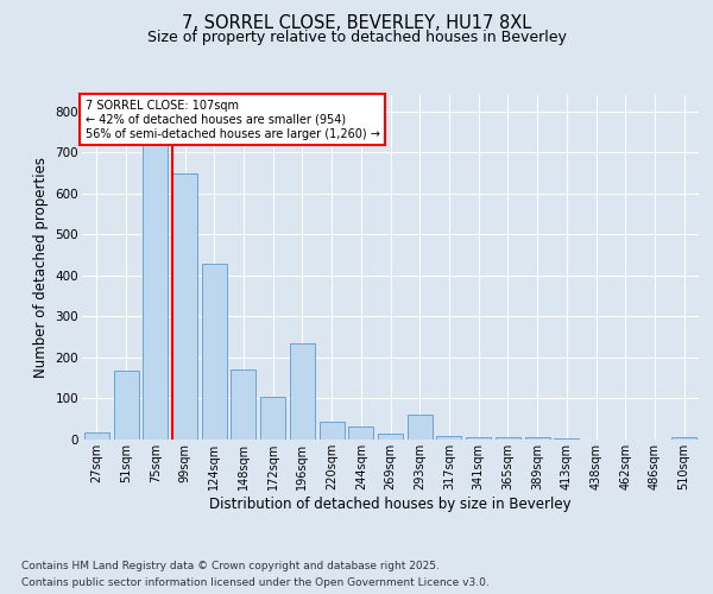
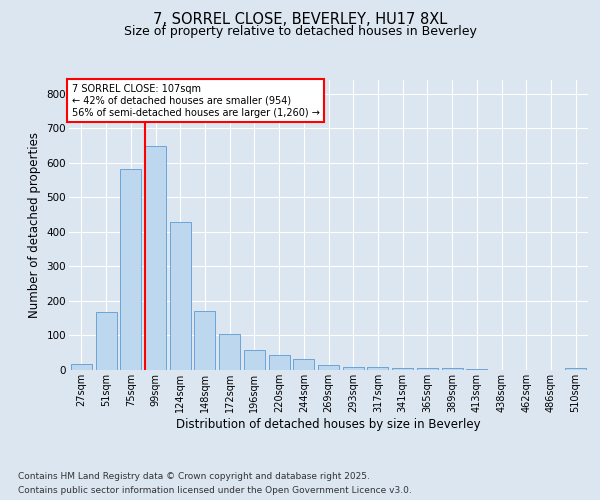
75sqm: 720 -> 583
196sqm: 235 -> 57
293sqm: 60 -> 10
